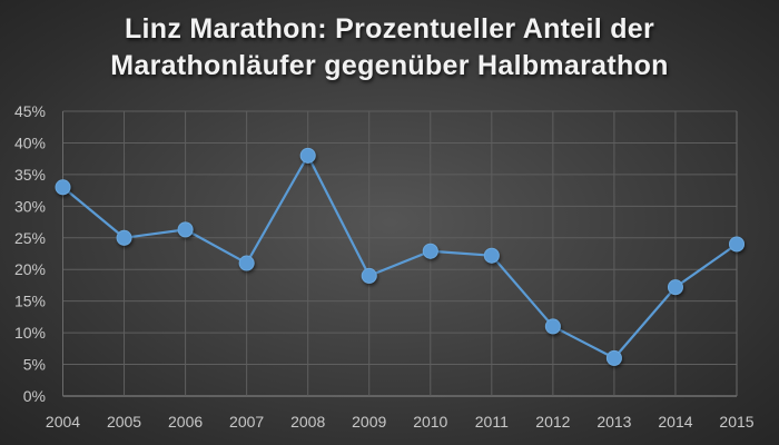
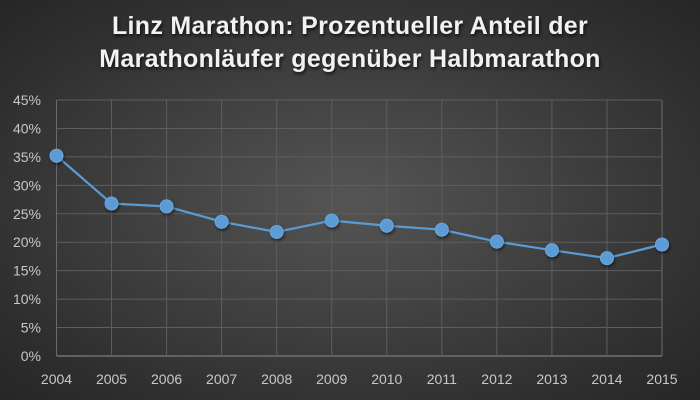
2004: 33% -> 35%
2005: 25% -> 27%
2007: 21% -> 24%
2008: 38% -> 22%
2009: 19% -> 24%
2012: 11% -> 20%
2013: 6% -> 19%
2015: 24% -> 20%
